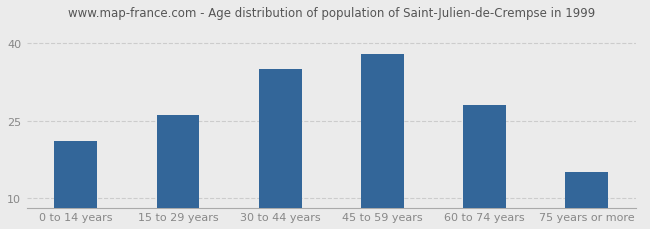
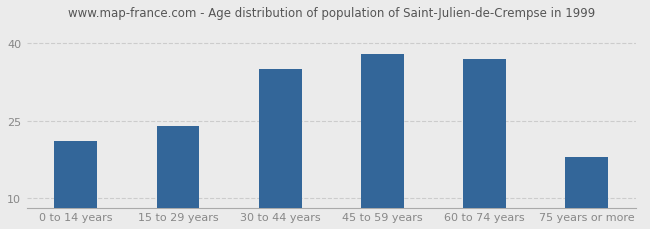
15 to 29 years: 26 -> 24
60 to 74 years: 28 -> 37
75 years or more: 15 -> 18
